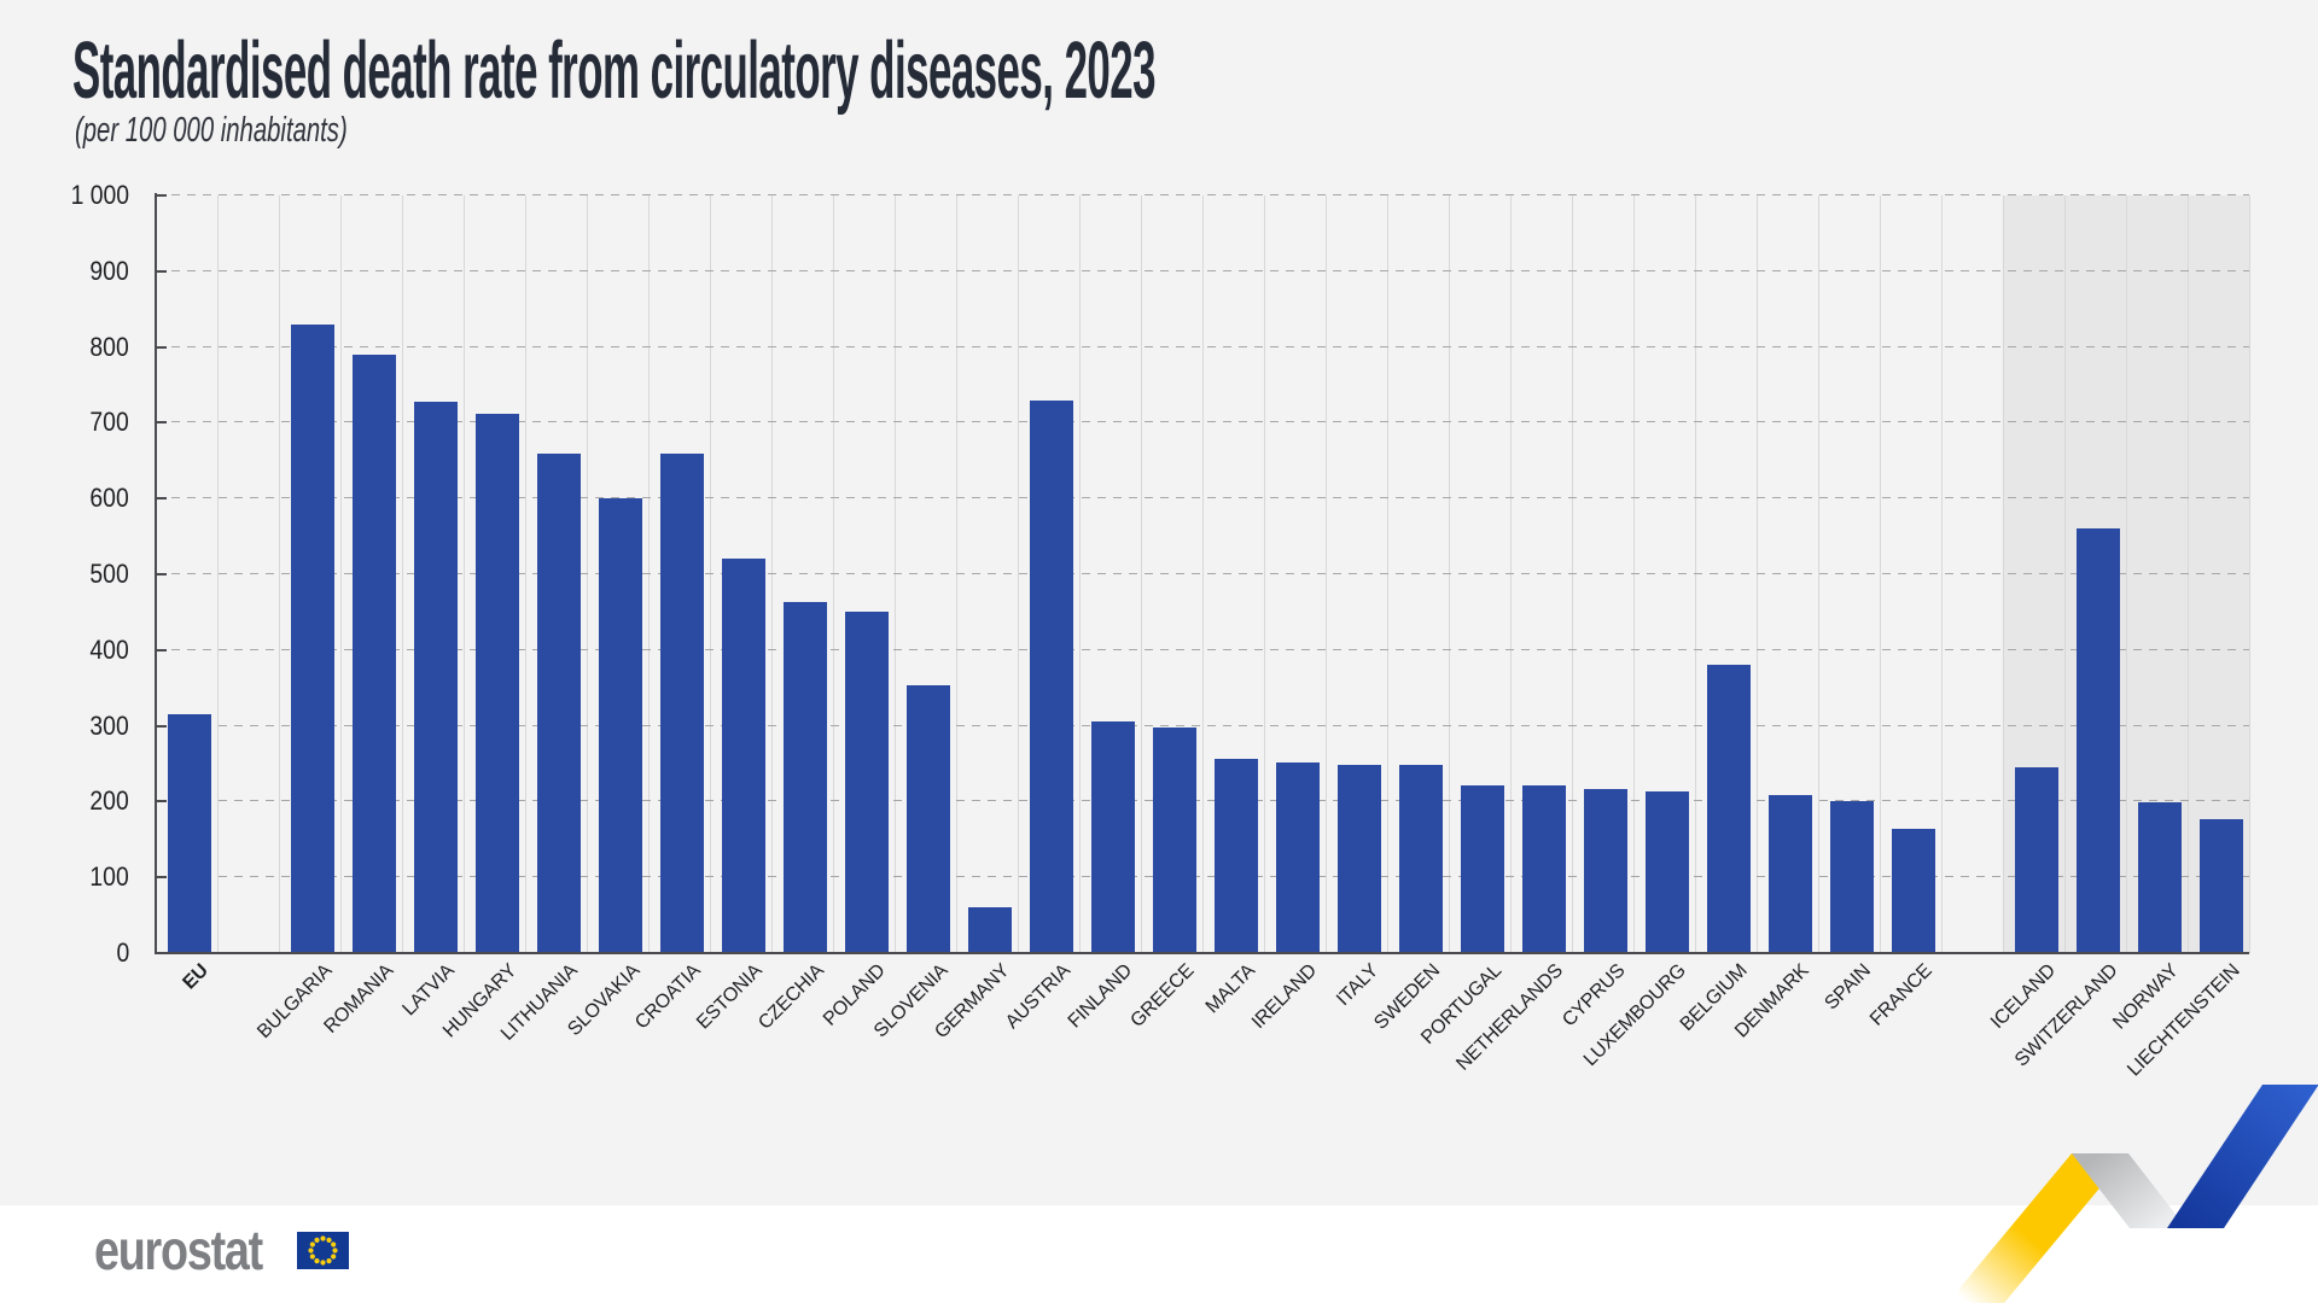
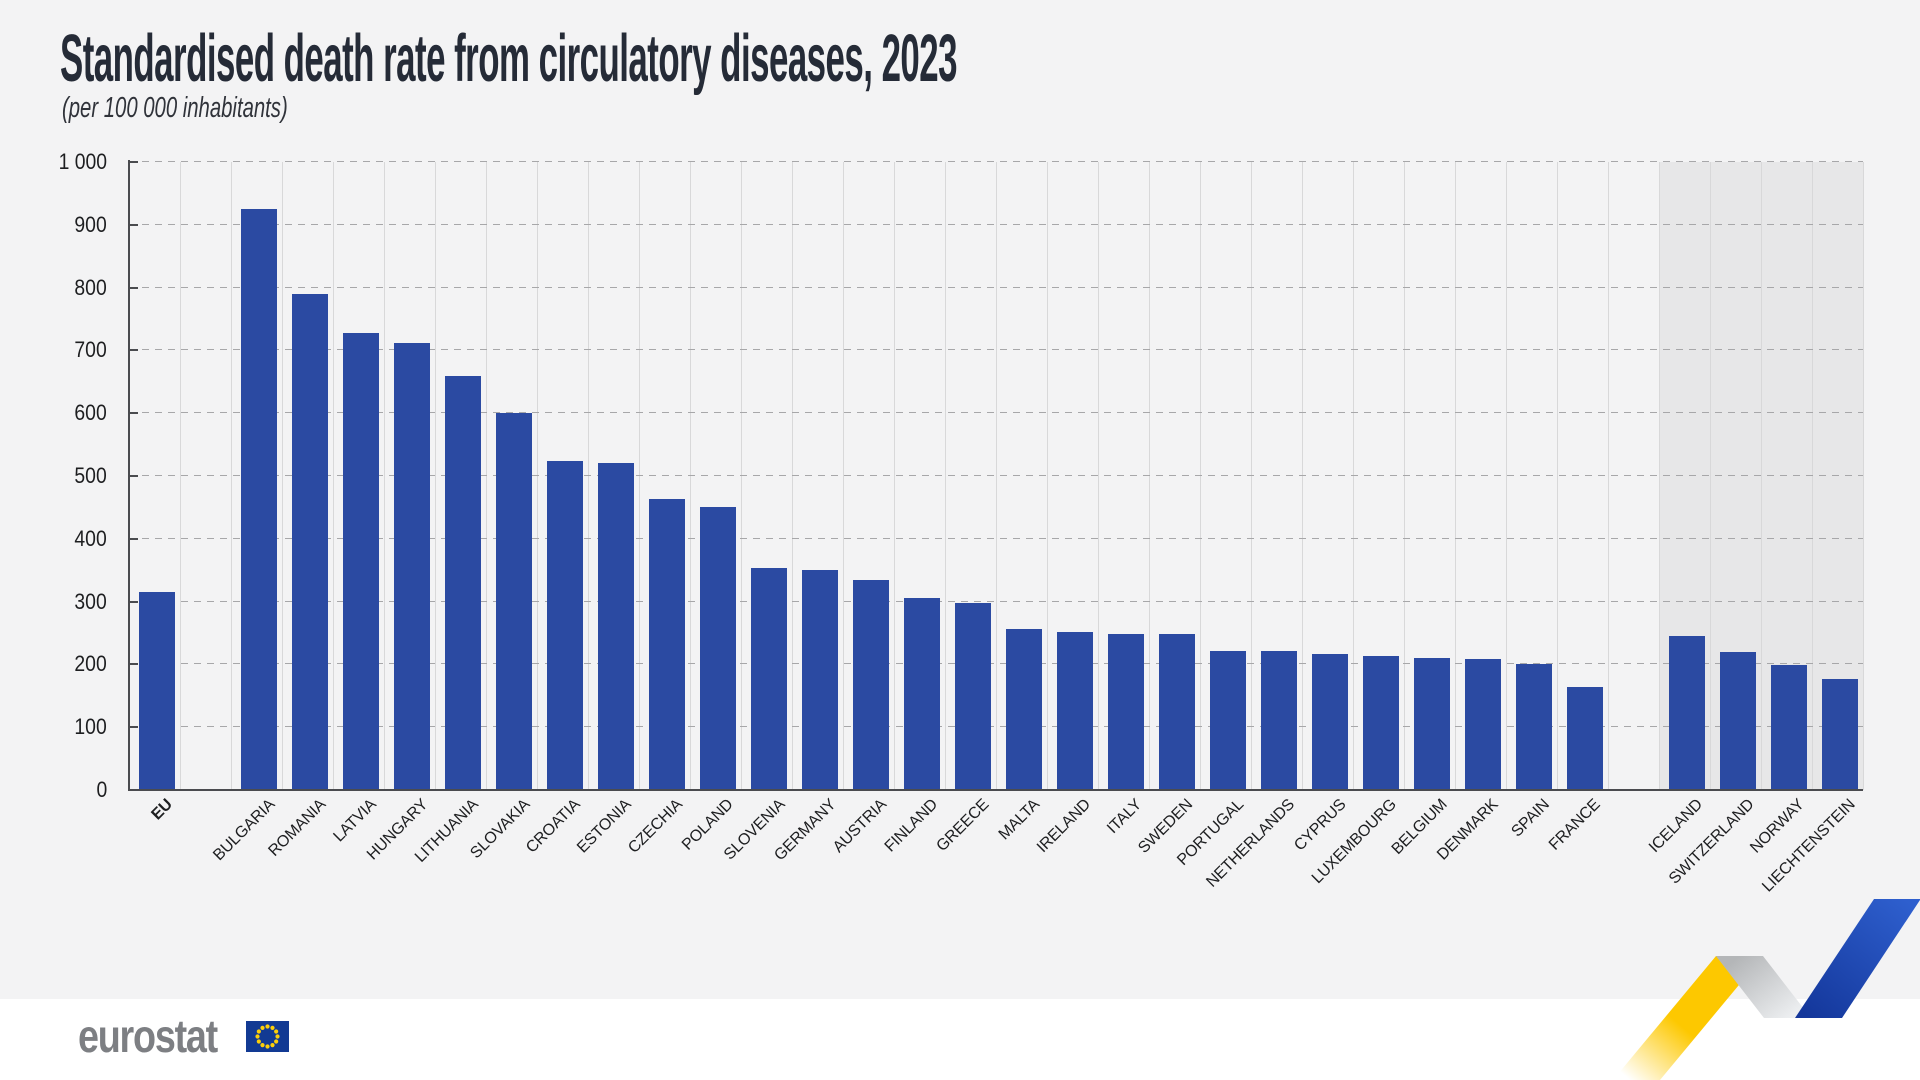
BULGARIA: 830 -> 920
CROATIA: 660 -> 520
GERMANY: 60 -> 350
AUSTRIA: 730 -> 340
BELGIUM: 380 -> 210
SWITZERLAND: 560 -> 220
